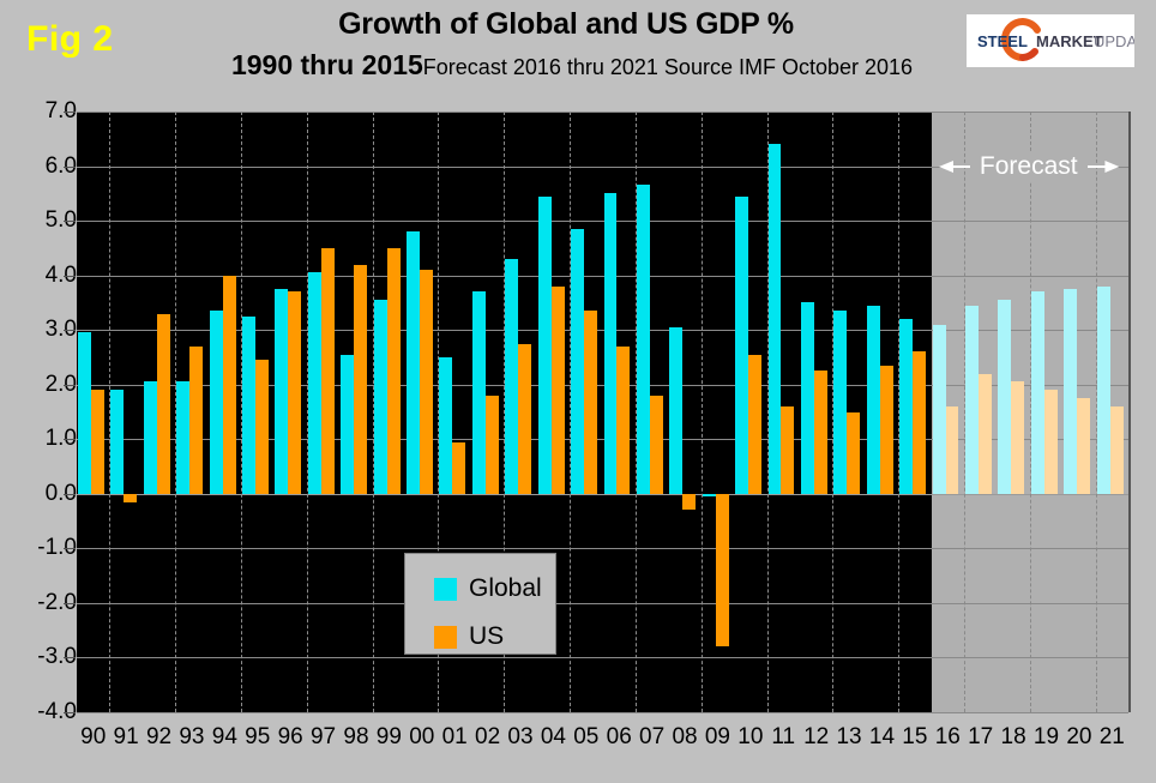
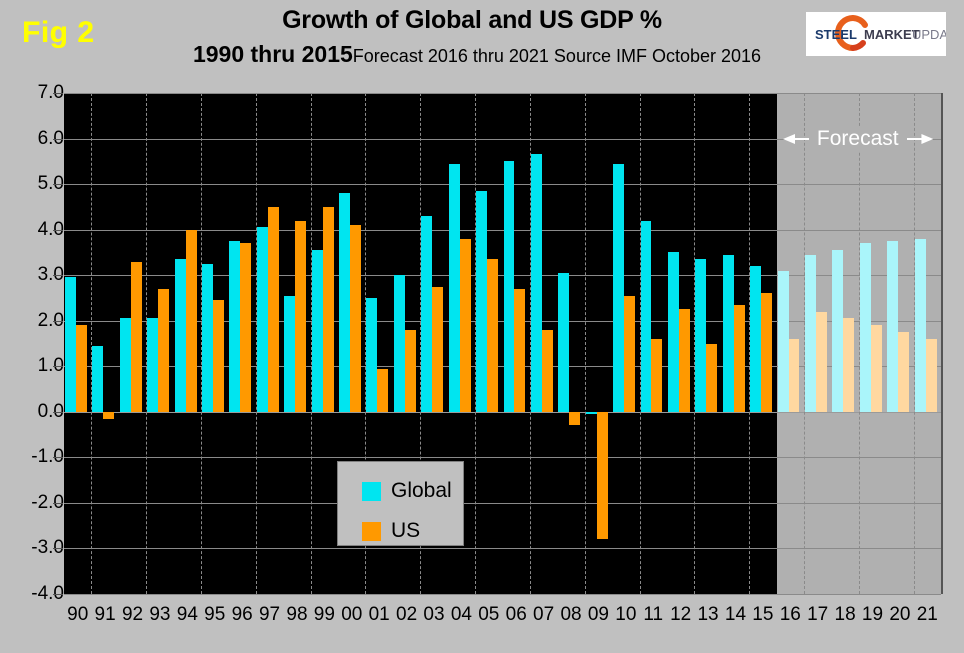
Global/91: 1.9 -> 1.4
Global/02: 3.7 -> 3.0
Global/11: 6.4 -> 4.2
